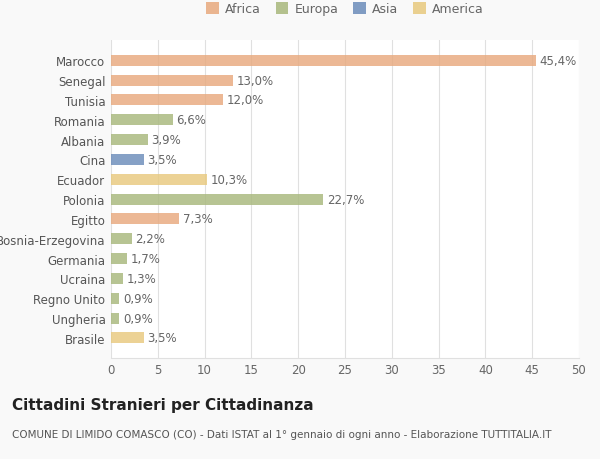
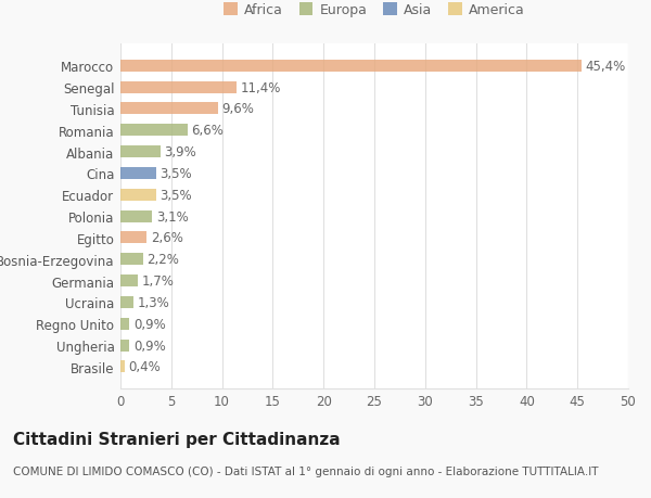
Senegal: 13,0% -> 11,4%
Tunisia: 12,0% -> 9,6%
Ecuador: 10,3% -> 3,5%
Polonia: 22,7% -> 3,1%
Egitto: 7,3% -> 2,6%
Brasile: 3,5% -> 0,4%
